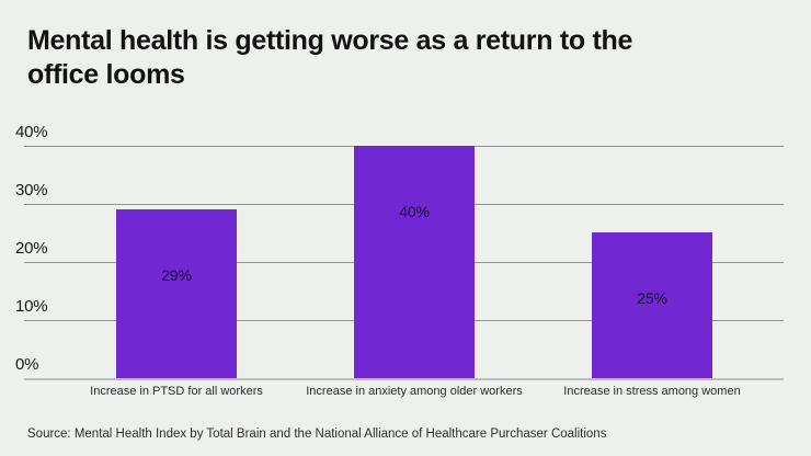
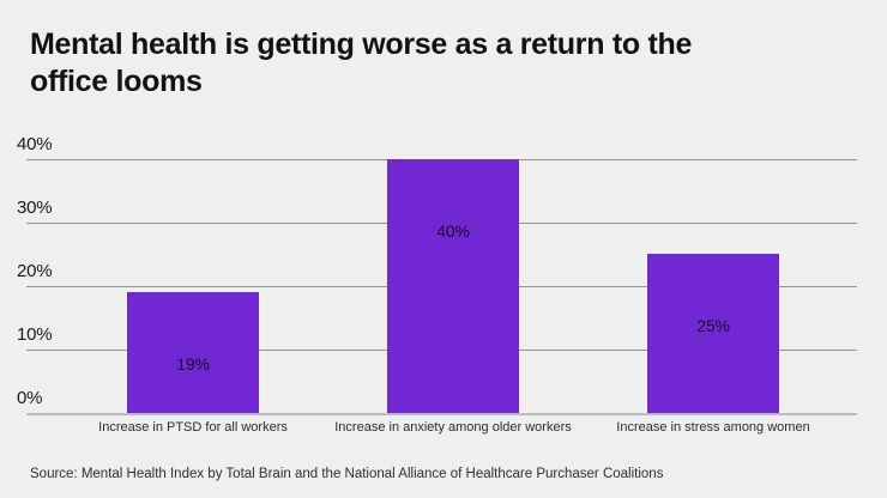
Increase in PTSD for all workers: 29% -> 19%
